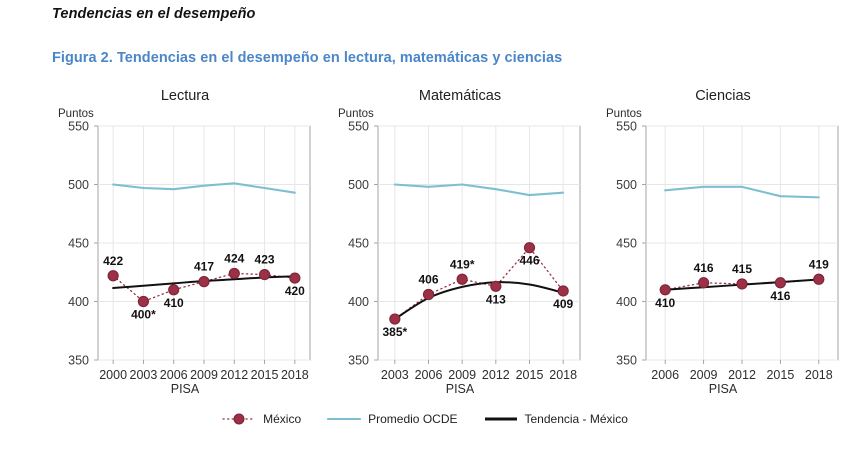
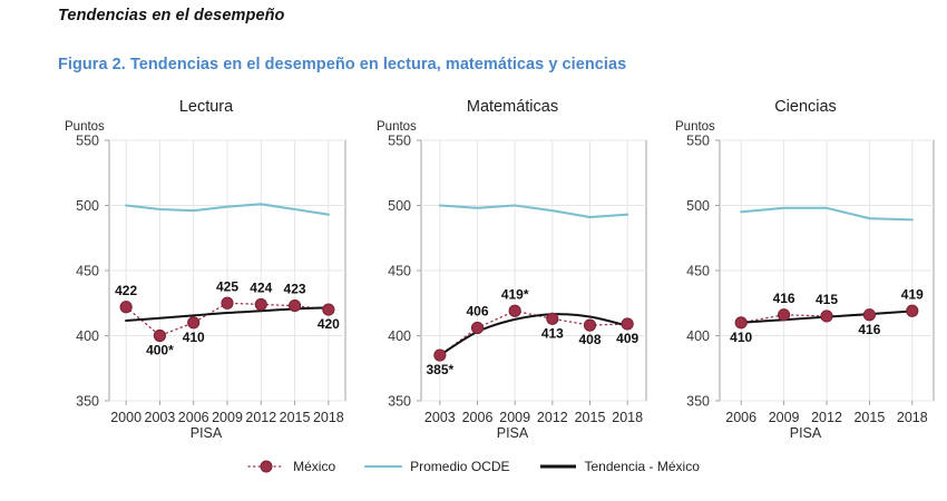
Lectura/México/2009: 417 -> 425
Matemáticas/México/2015: 446 -> 408
